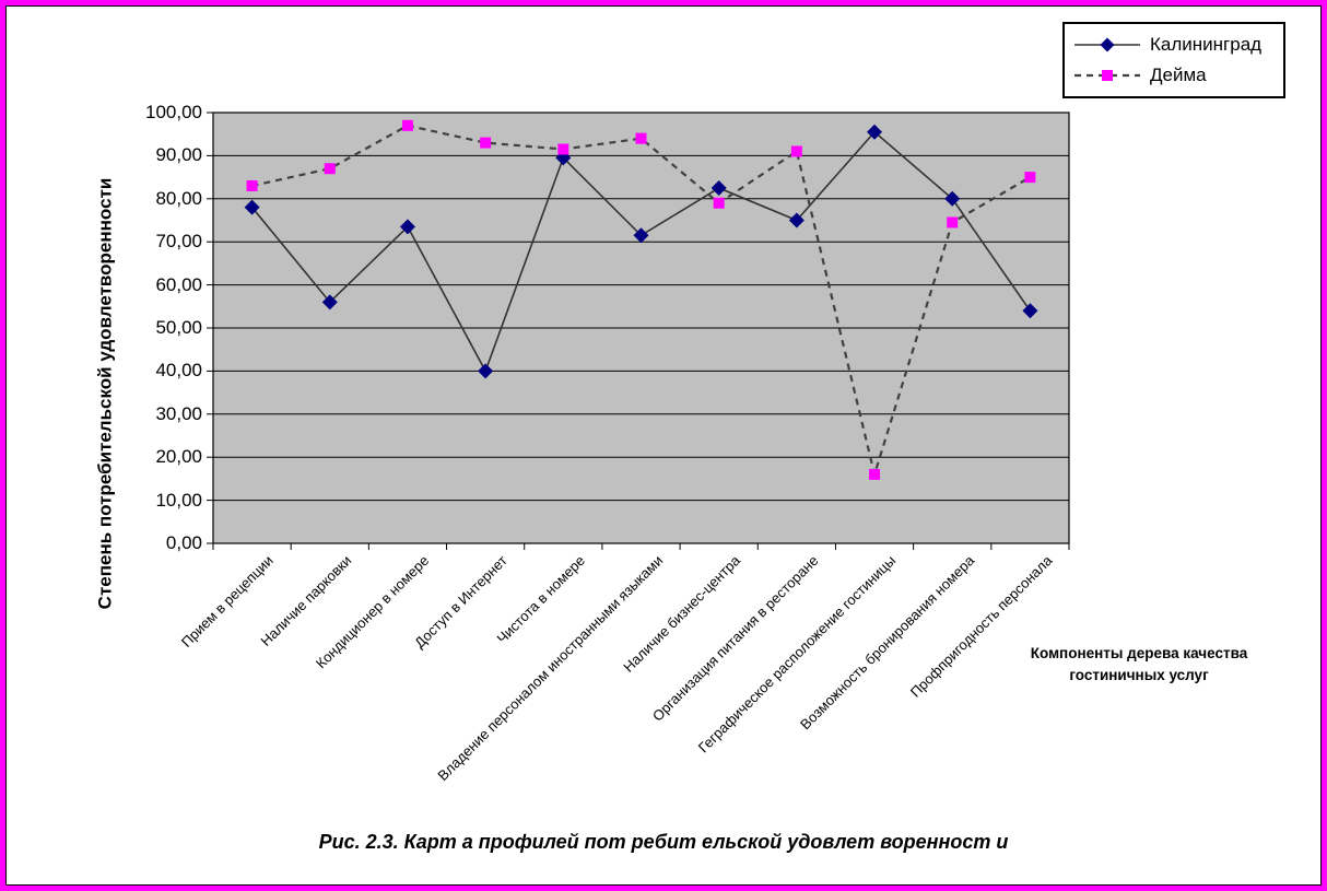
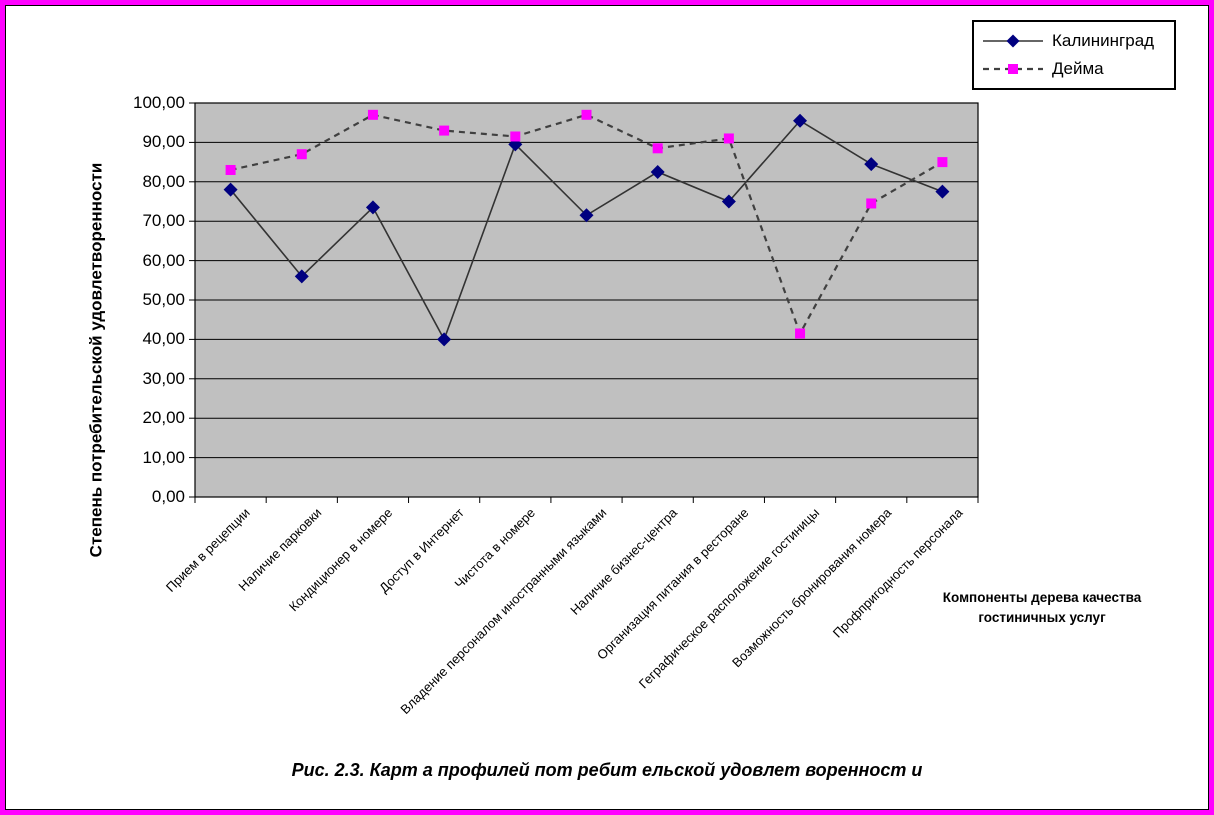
Дейма/Владение персоналом иностранными языками: 94 -> 97
Дейма/Наличие бизнес-центра: 79 -> 88
Дейма/Геграфическое расположение гостиницы: 16 -> 42
Калининград/Возможность бронирования номера: 80 -> 84
Калининград/Профпригодность персонала: 54 -> 78
